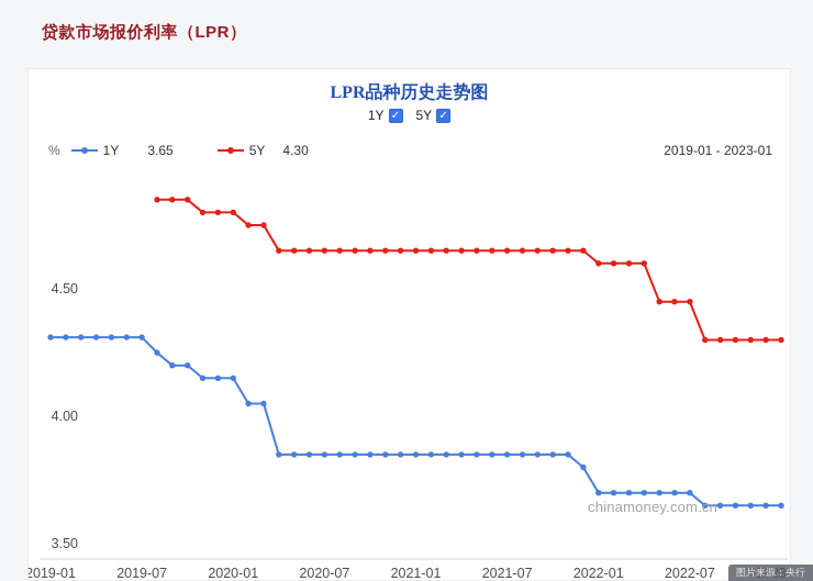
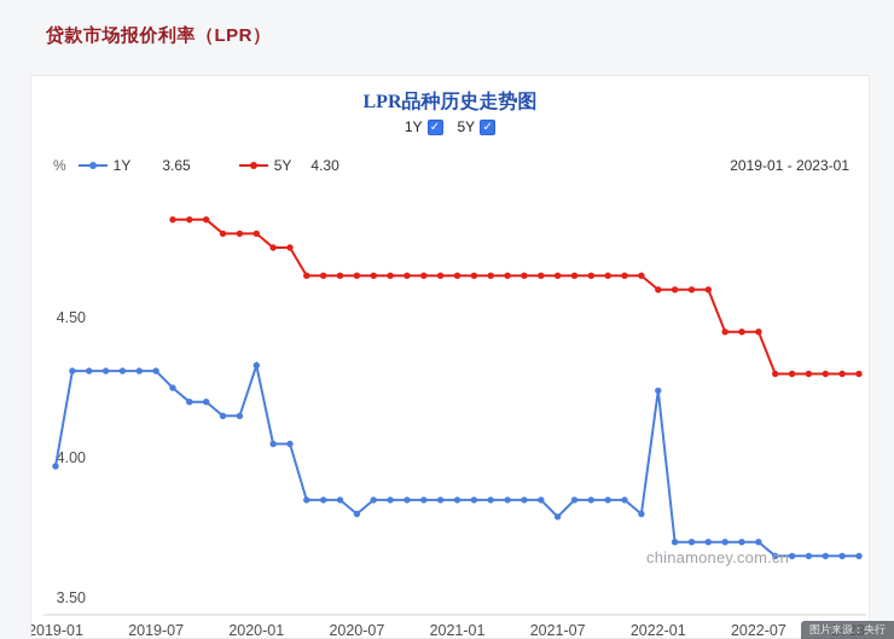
1Y/2019-01: 4.31 -> 3.97
1Y/2020-01: 4.15 -> 4.33
1Y/2020-07: 3.85 -> 3.80
1Y/2021-07: 3.85 -> 3.79
1Y/2022-01: 3.70 -> 4.24
